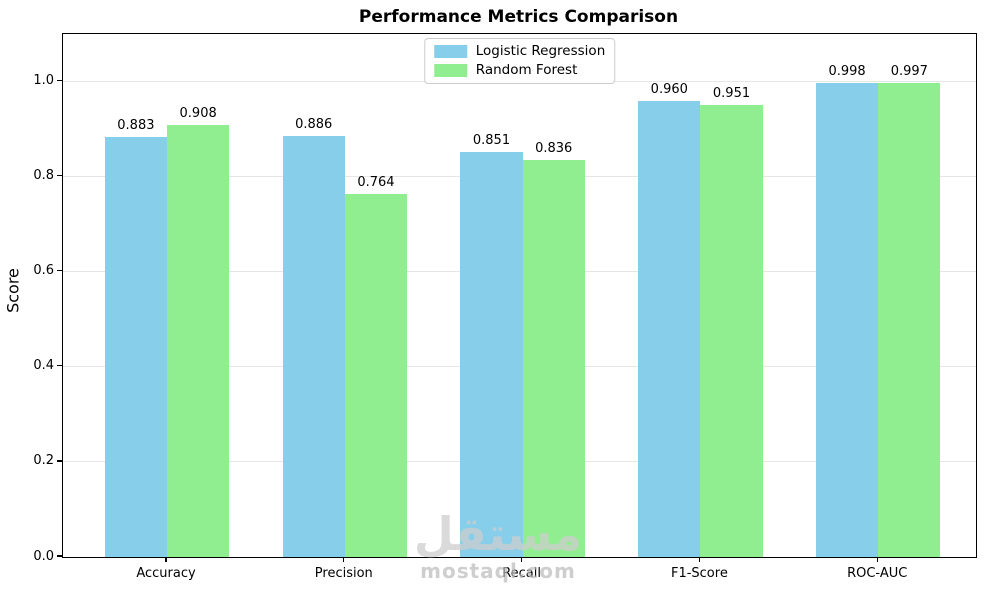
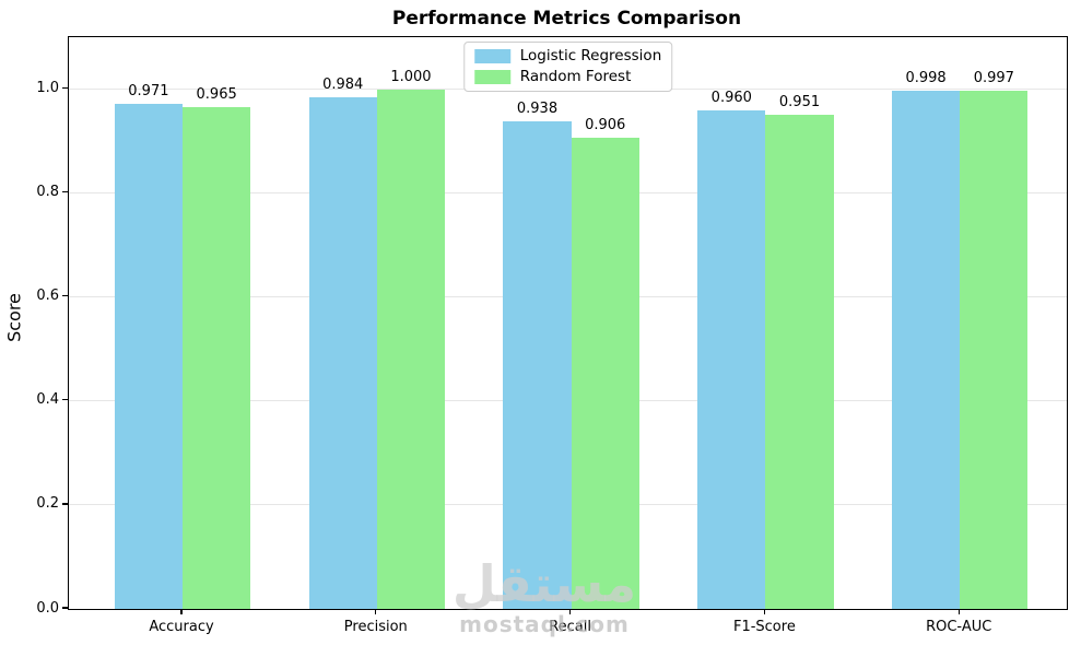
Logistic Regression/Accuracy: 0.883 -> 0.971
Random Forest/Accuracy: 0.908 -> 0.965
Logistic Regression/Precision: 0.886 -> 0.984
Random Forest/Precision: 0.764 -> 1.000
Logistic Regression/Recall: 0.851 -> 0.938
Random Forest/Recall: 0.836 -> 0.906
